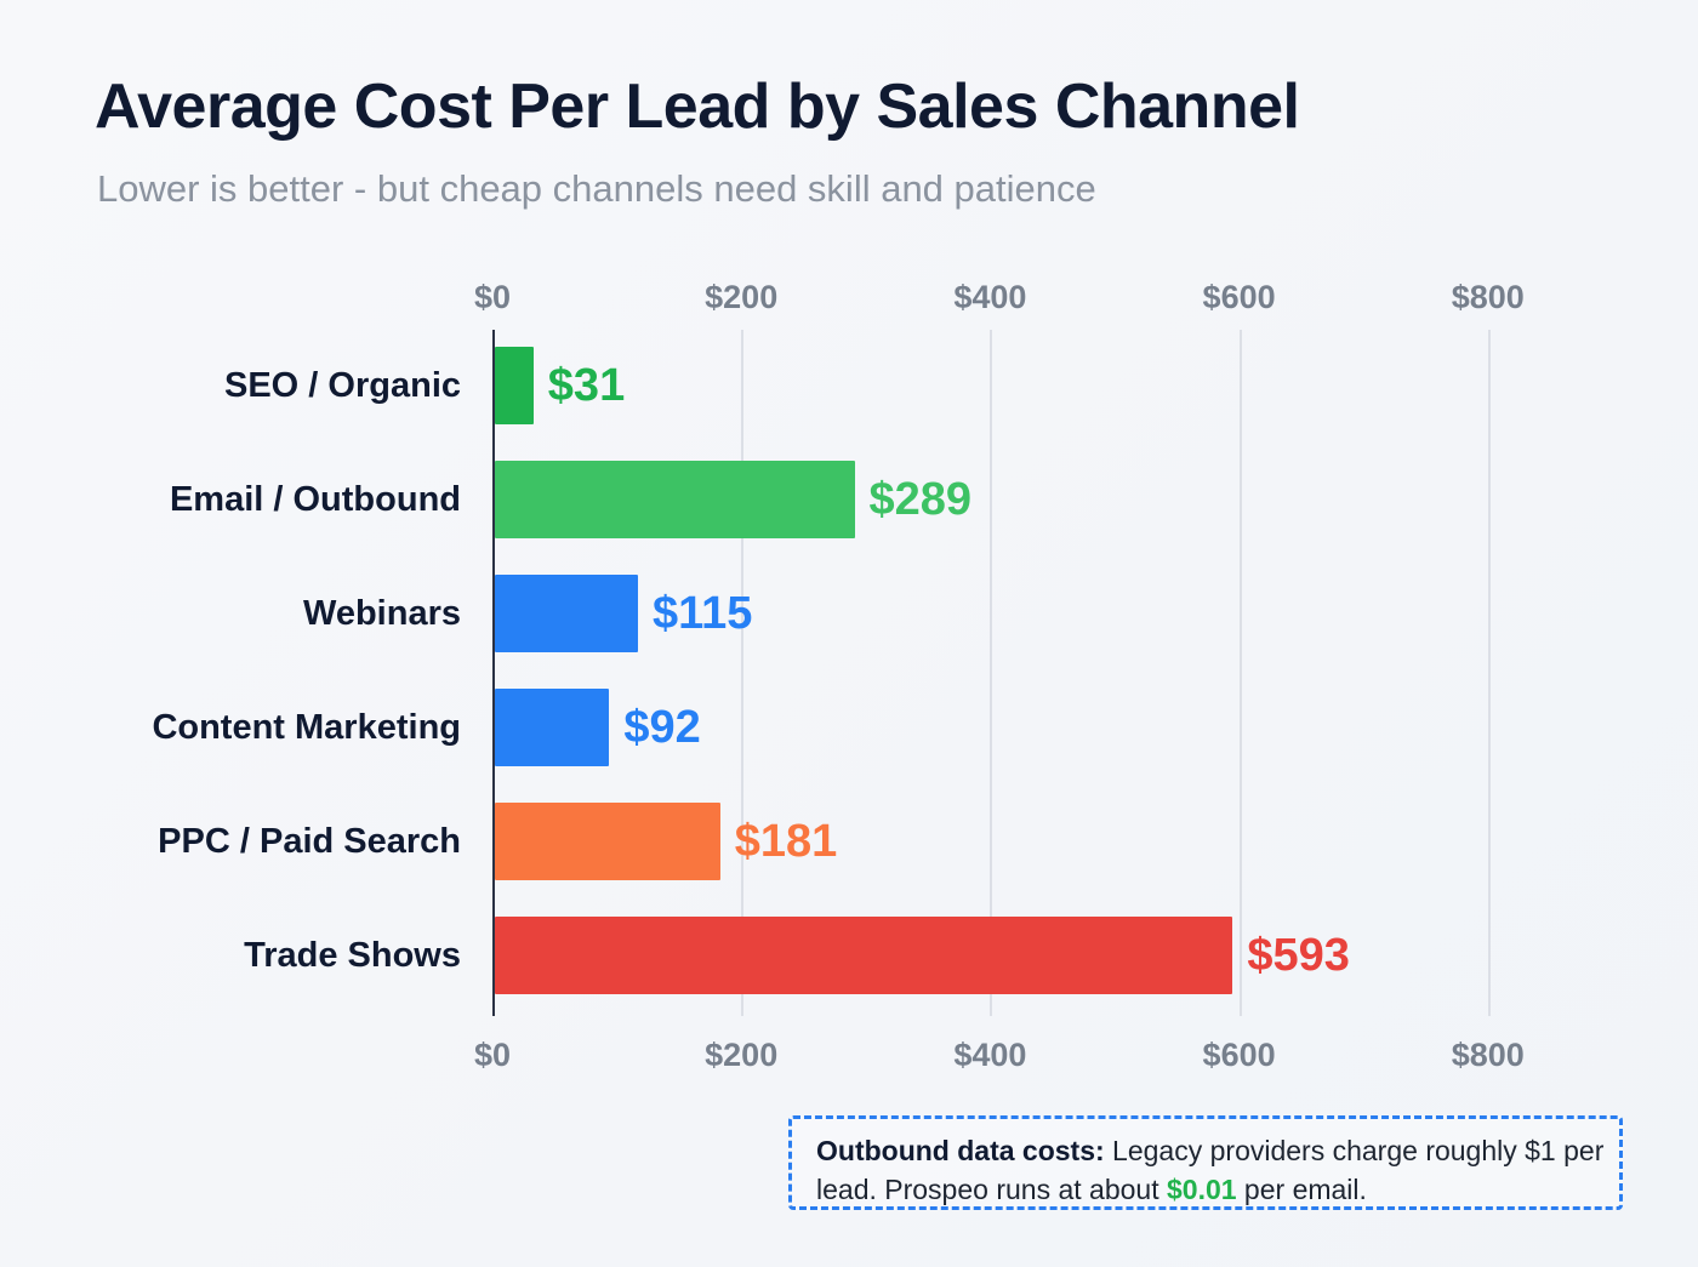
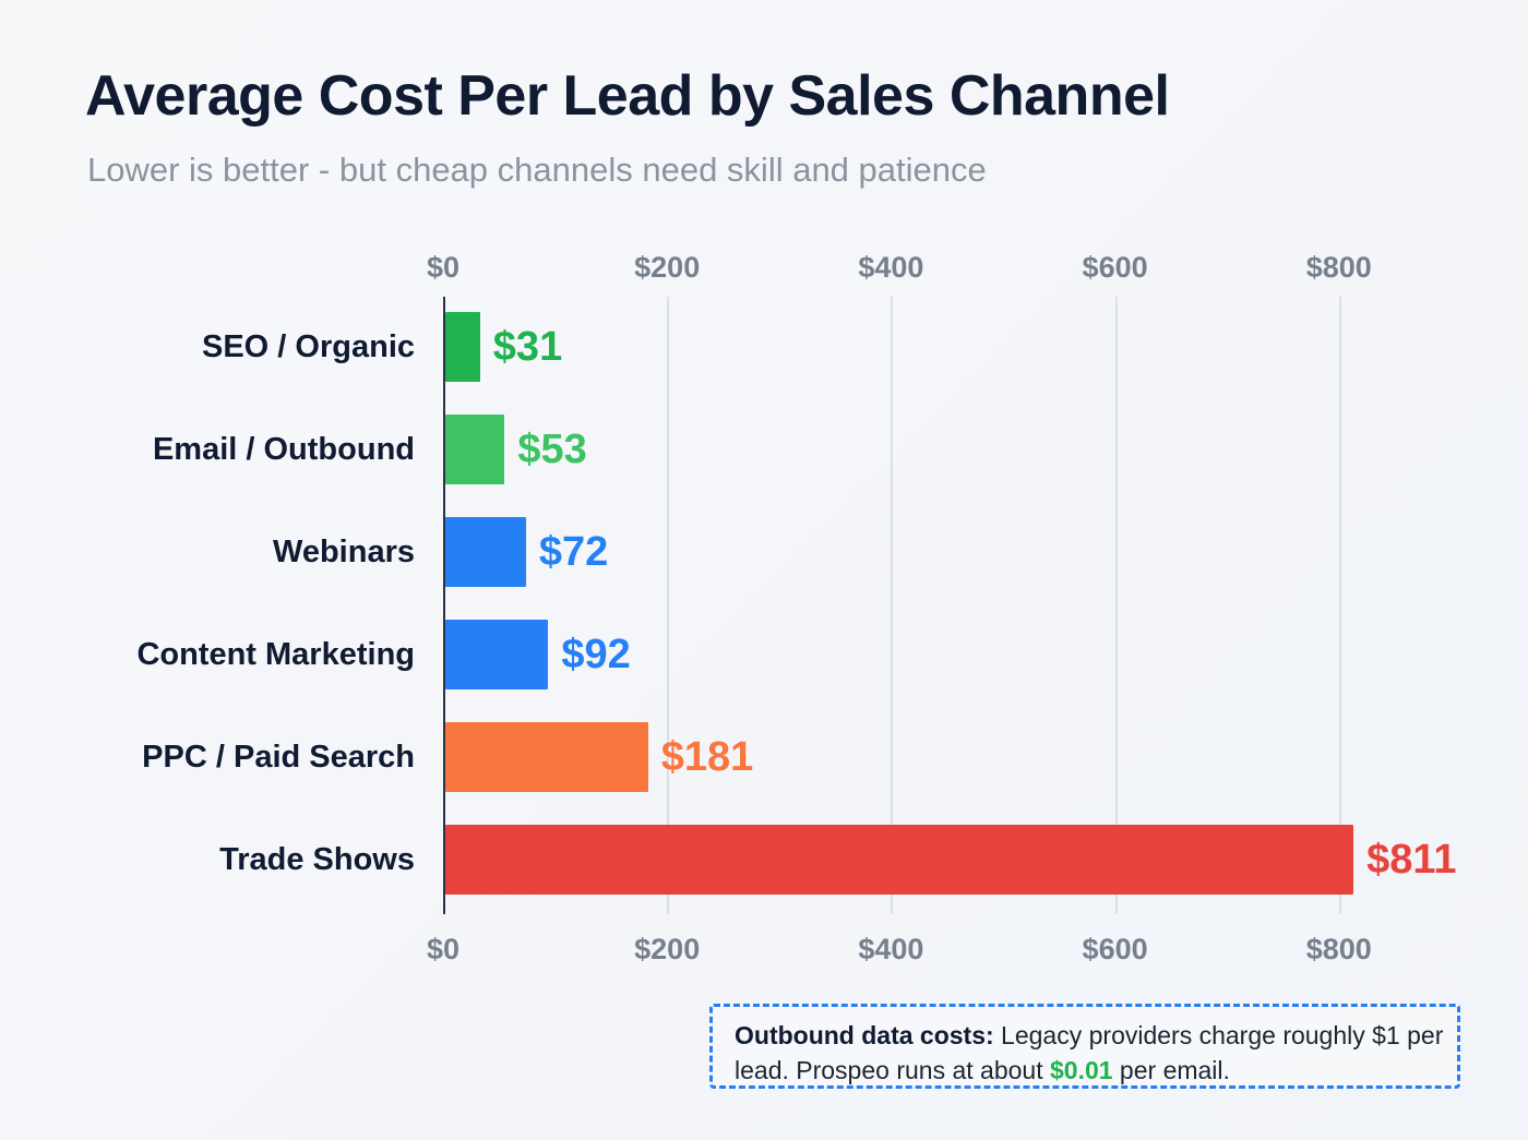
Email / Outbound: $289 -> $53
Webinars: $115 -> $72
Trade Shows: $593 -> $811
